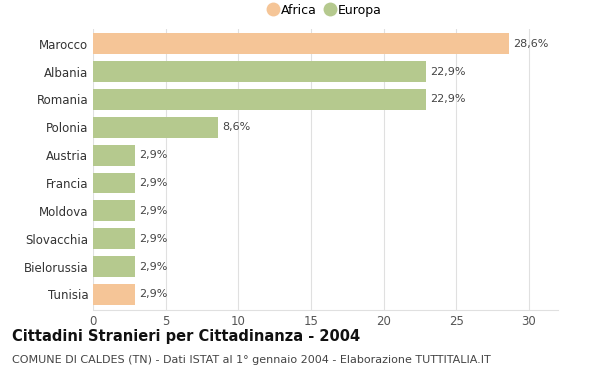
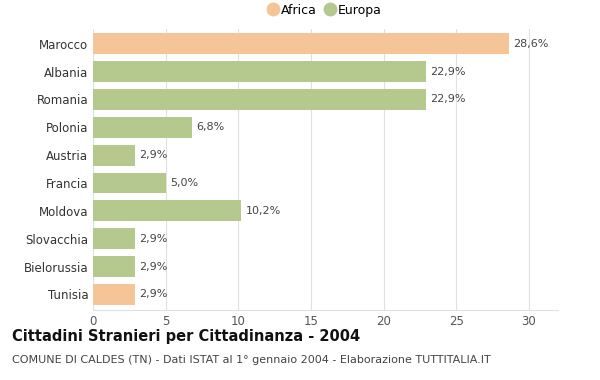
Polonia: 8,6% -> 6,8%
Francia: 2,9% -> 5,0%
Moldova: 2,9% -> 10,2%
